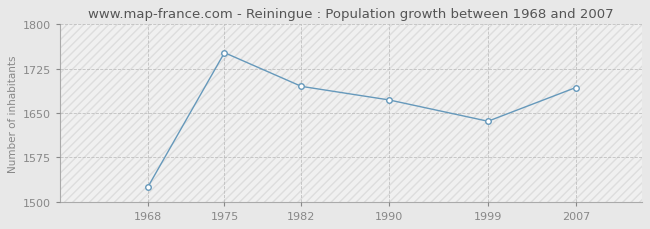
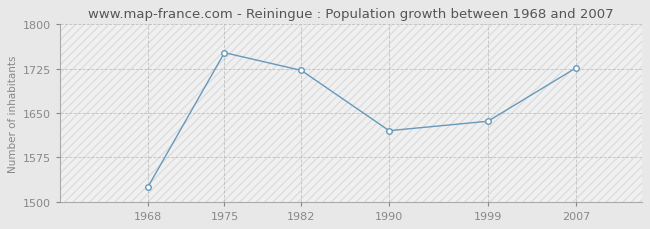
1982: 1695 -> 1722
1990: 1672 -> 1620
2007: 1693 -> 1726
